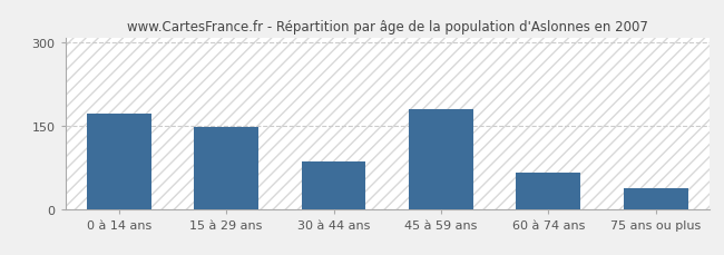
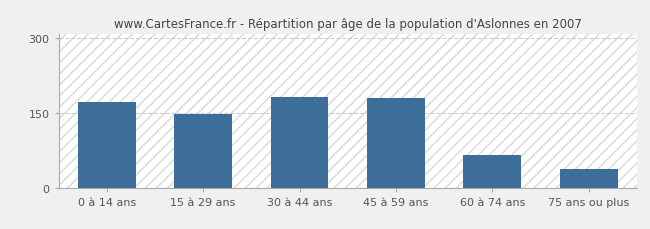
30 à 44 ans: 85 -> 182
